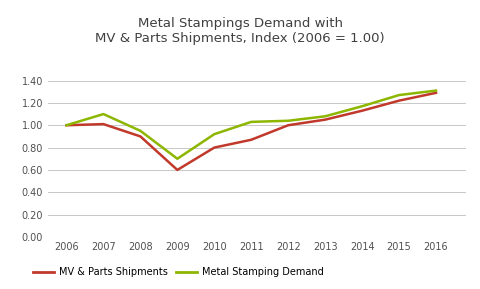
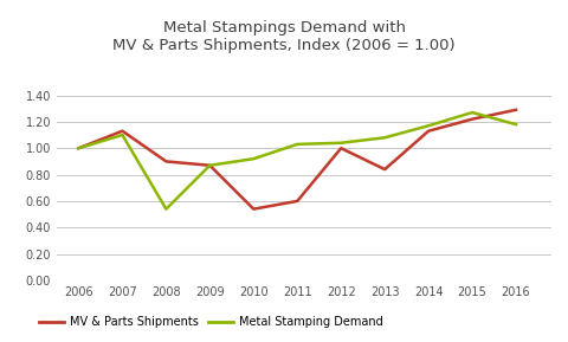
MV & Parts Shipments/2007: 1.01 -> 1.13
Metal Stamping Demand/2008: 0.95 -> 0.54
MV & Parts Shipments/2009: 0.60 -> 0.87
Metal Stamping Demand/2009: 0.70 -> 0.87
MV & Parts Shipments/2010: 0.80 -> 0.54
MV & Parts Shipments/2011: 0.87 -> 0.60
MV & Parts Shipments/2013: 1.05 -> 0.84
Metal Stamping Demand/2016: 1.31 -> 1.18
